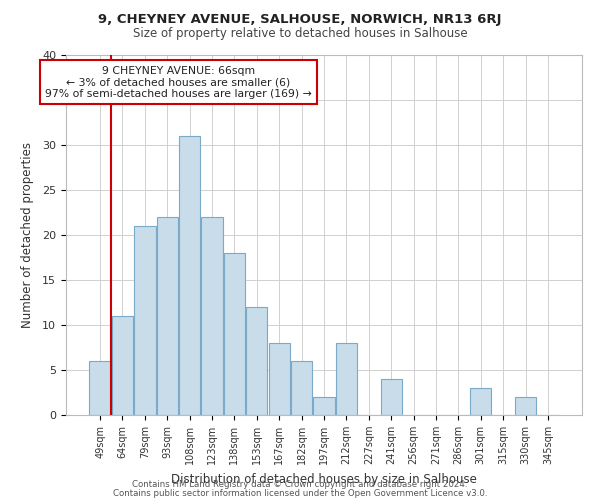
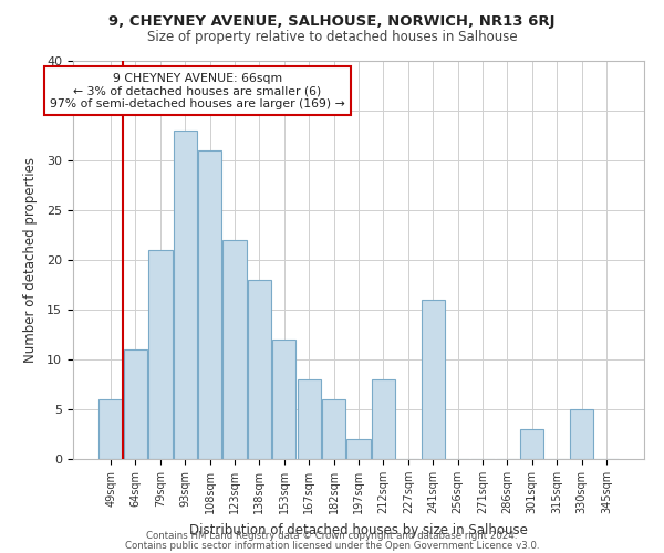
93sqm: 22 -> 33
241sqm: 4 -> 16
330sqm: 2 -> 5
